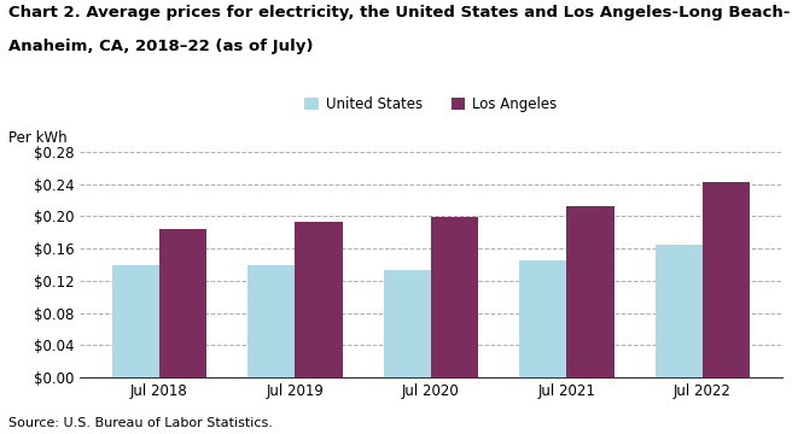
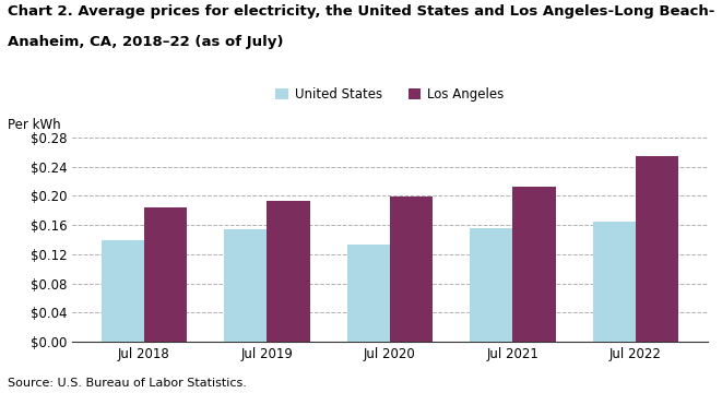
United States/Jul 2019: $0.140 -> $0.154
United States/Jul 2021: $0.145 -> $0.156
Los Angeles/Jul 2022: $0.243 -> $0.254
